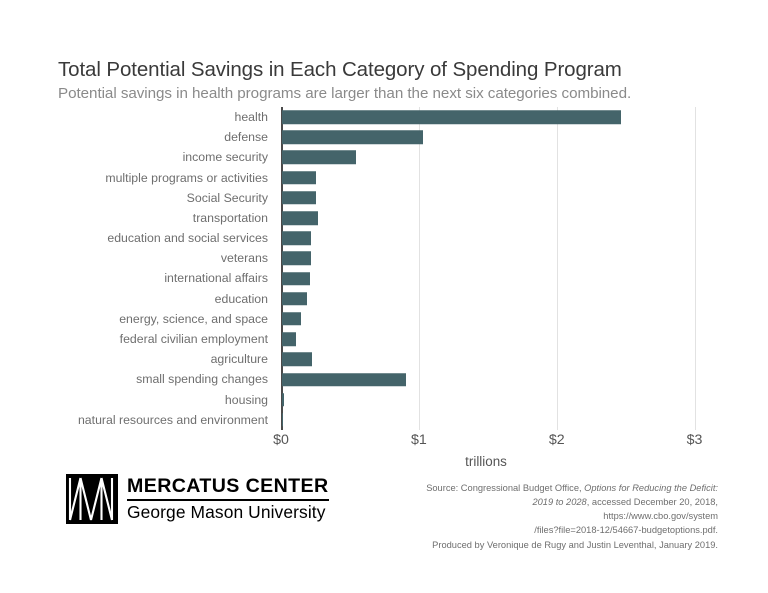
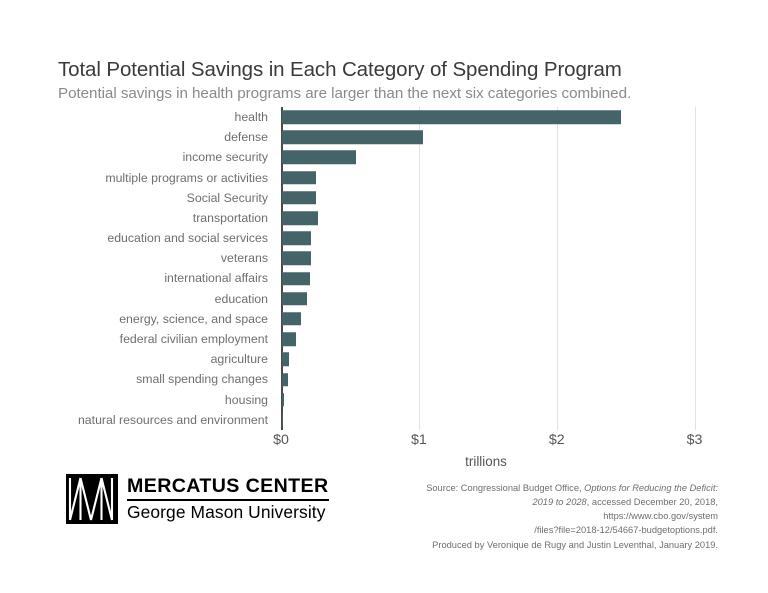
agriculture: $0.22 -> $0.05
small spending changes: $0.90 -> $0.04
